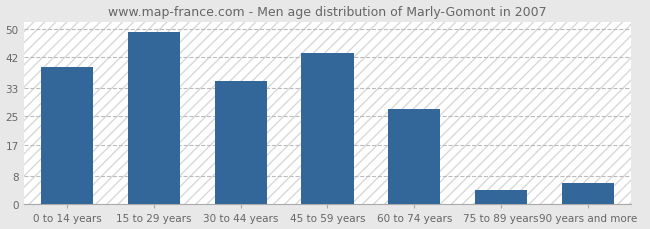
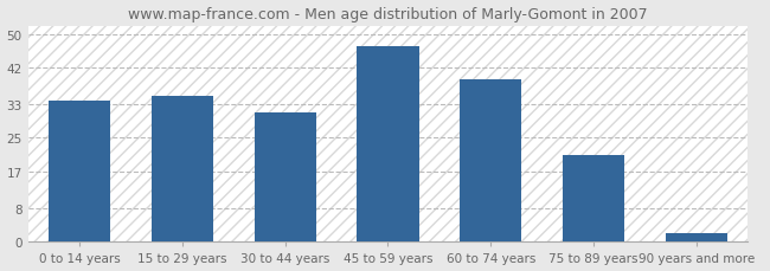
0 to 14 years: 39 -> 34
15 to 29 years: 49 -> 35
30 to 44 years: 35 -> 31
45 to 59 years: 43 -> 47
60 to 74 years: 27 -> 39
75 to 89 years: 4 -> 21
90 years and more: 6 -> 2
